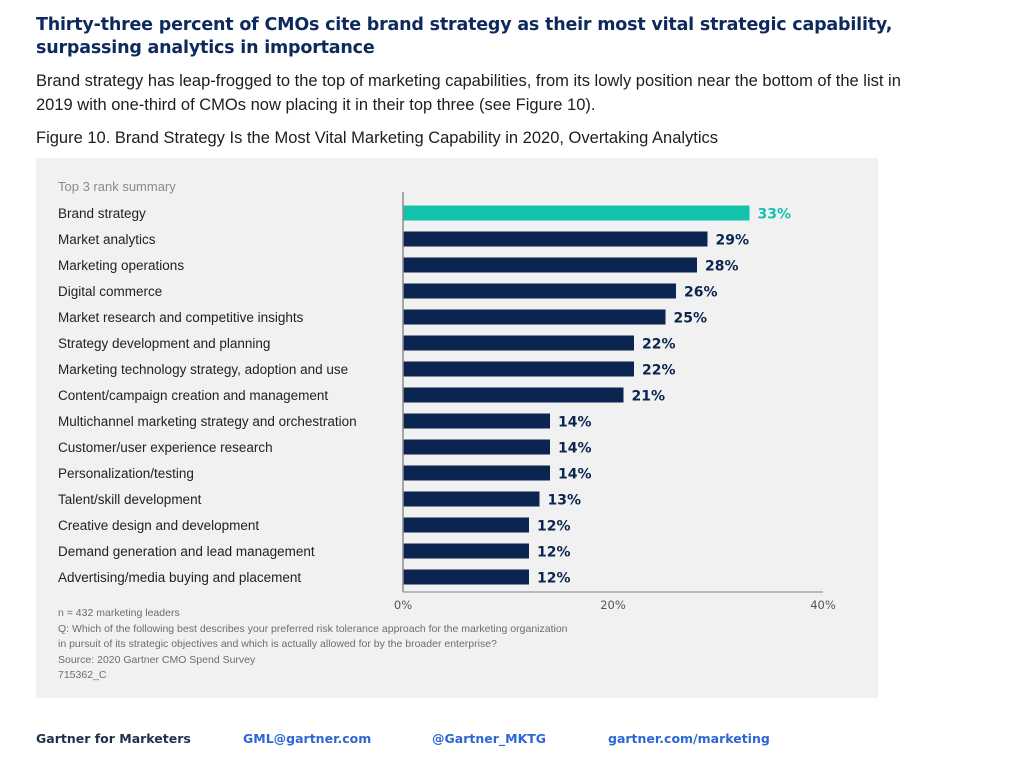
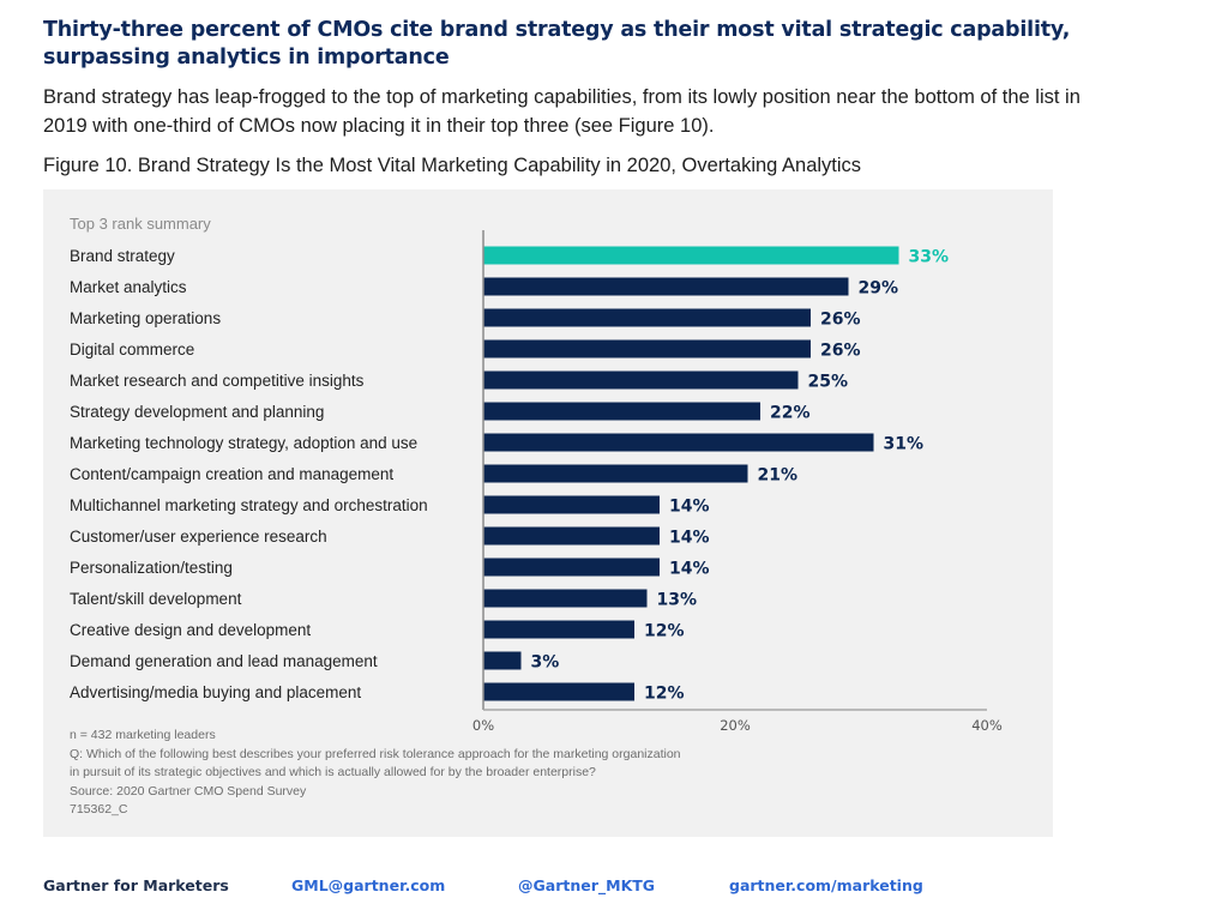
Marketing operations: 28% -> 26%
Marketing technology strategy, adoption and use: 22% -> 31%
Demand generation and lead management: 12% -> 3%
